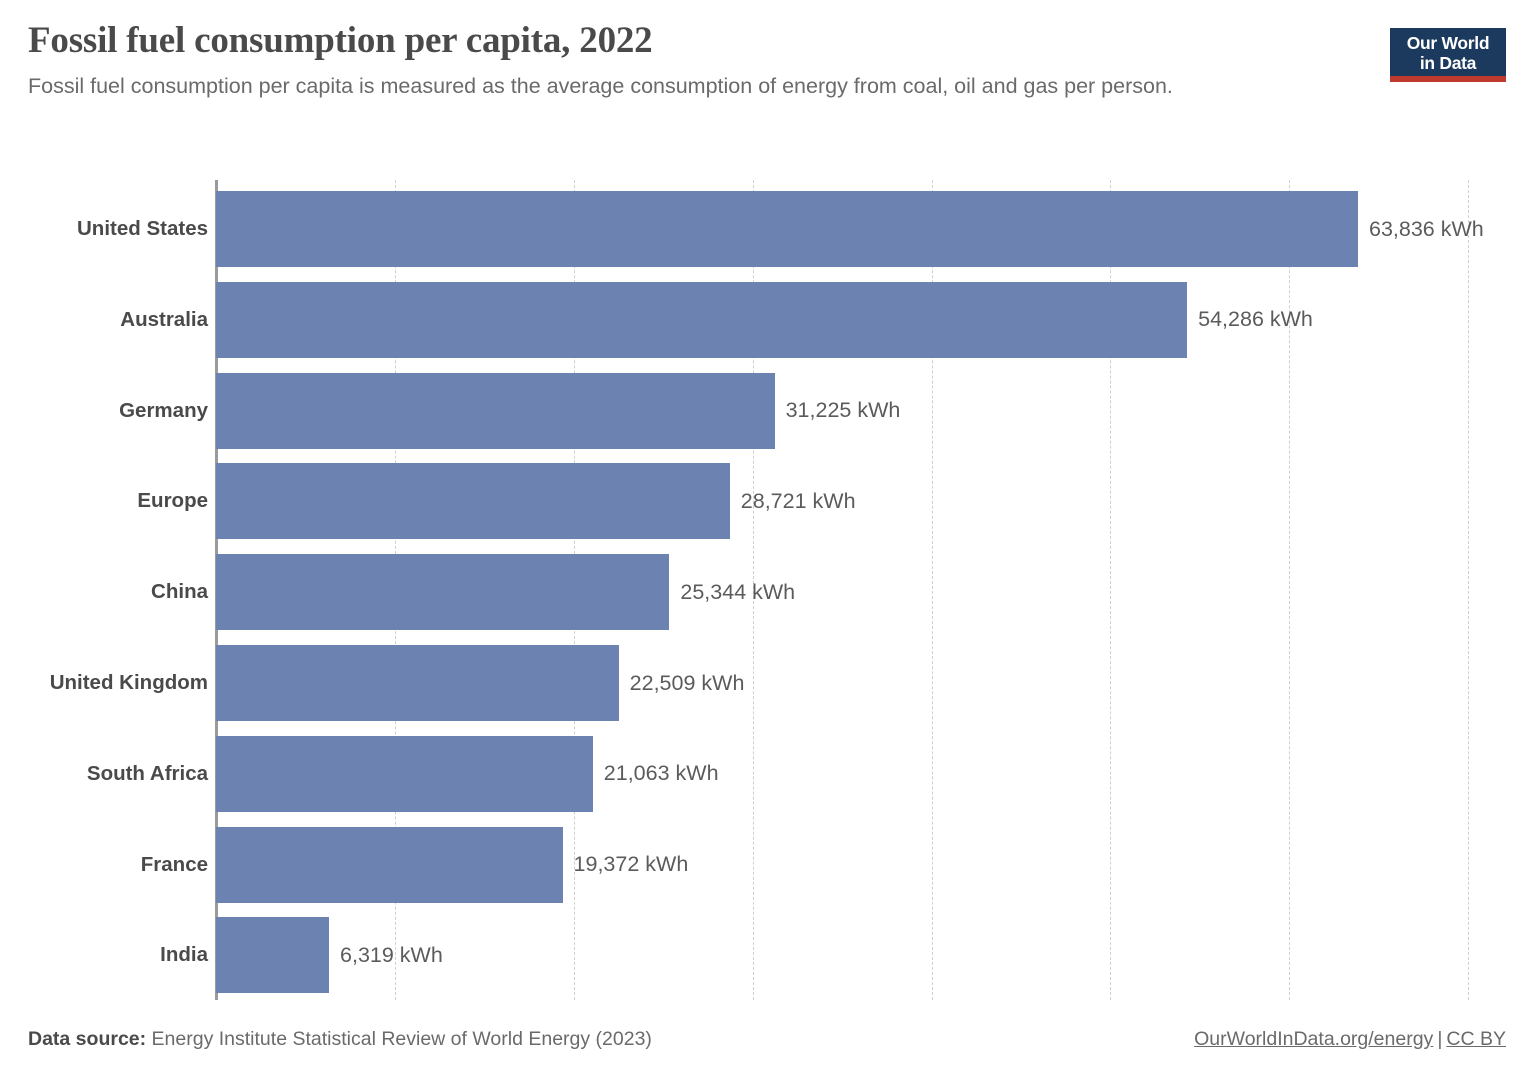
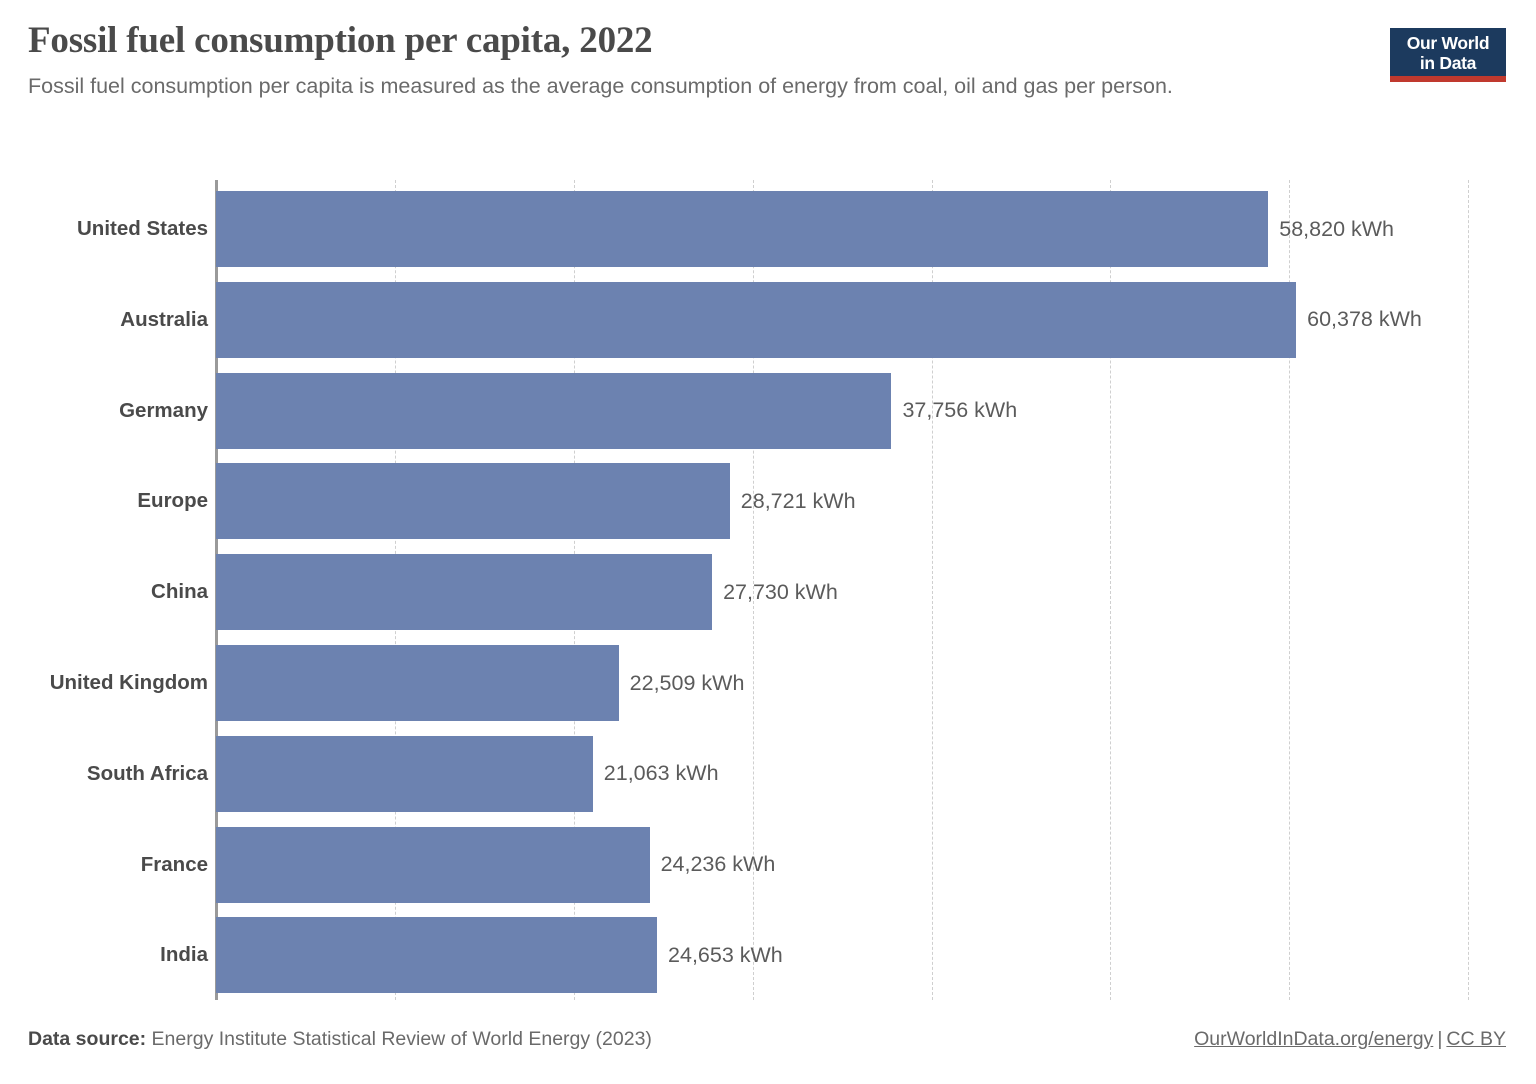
United States: 63,836 -> 58,820
Australia: 54,286 -> 60,378
Germany: 31,225 -> 37,756
China: 25,344 -> 27,730
France: 19,372 -> 24,236
India: 6,319 -> 24,653
